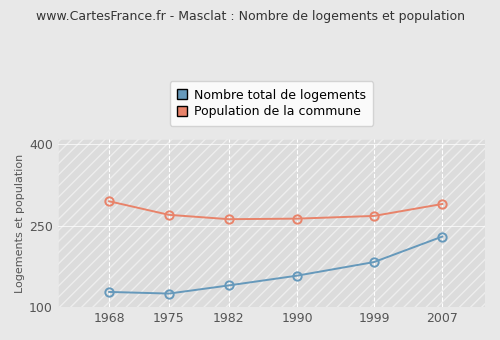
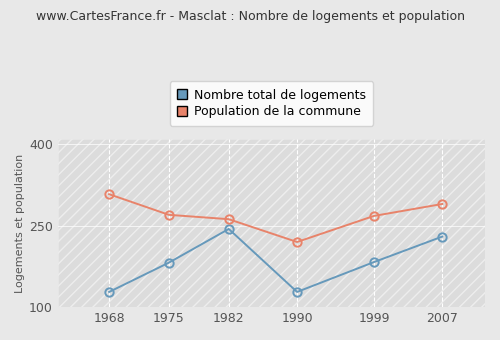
Population de la commune/1968: 295 -> 308
Nombre total de logements/1975: 125 -> 182
Nombre total de logements/1982: 140 -> 244
Nombre total de logements/1990: 158 -> 128
Population de la commune/1990: 263 -> 220
